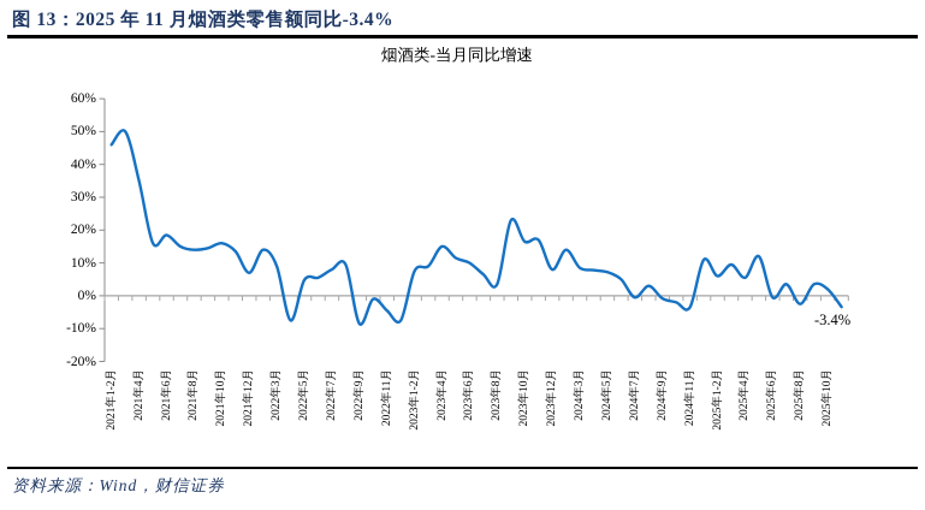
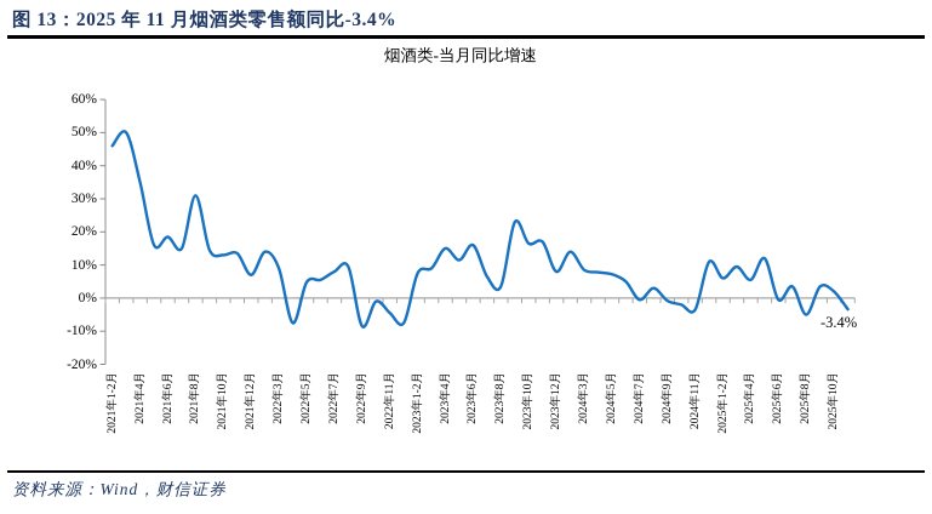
2021年8月: 14% -> 31%
2021年10月: 16% -> 13%
2023年6月: 10% -> 16%
2025年8月: -2% -> -5%
